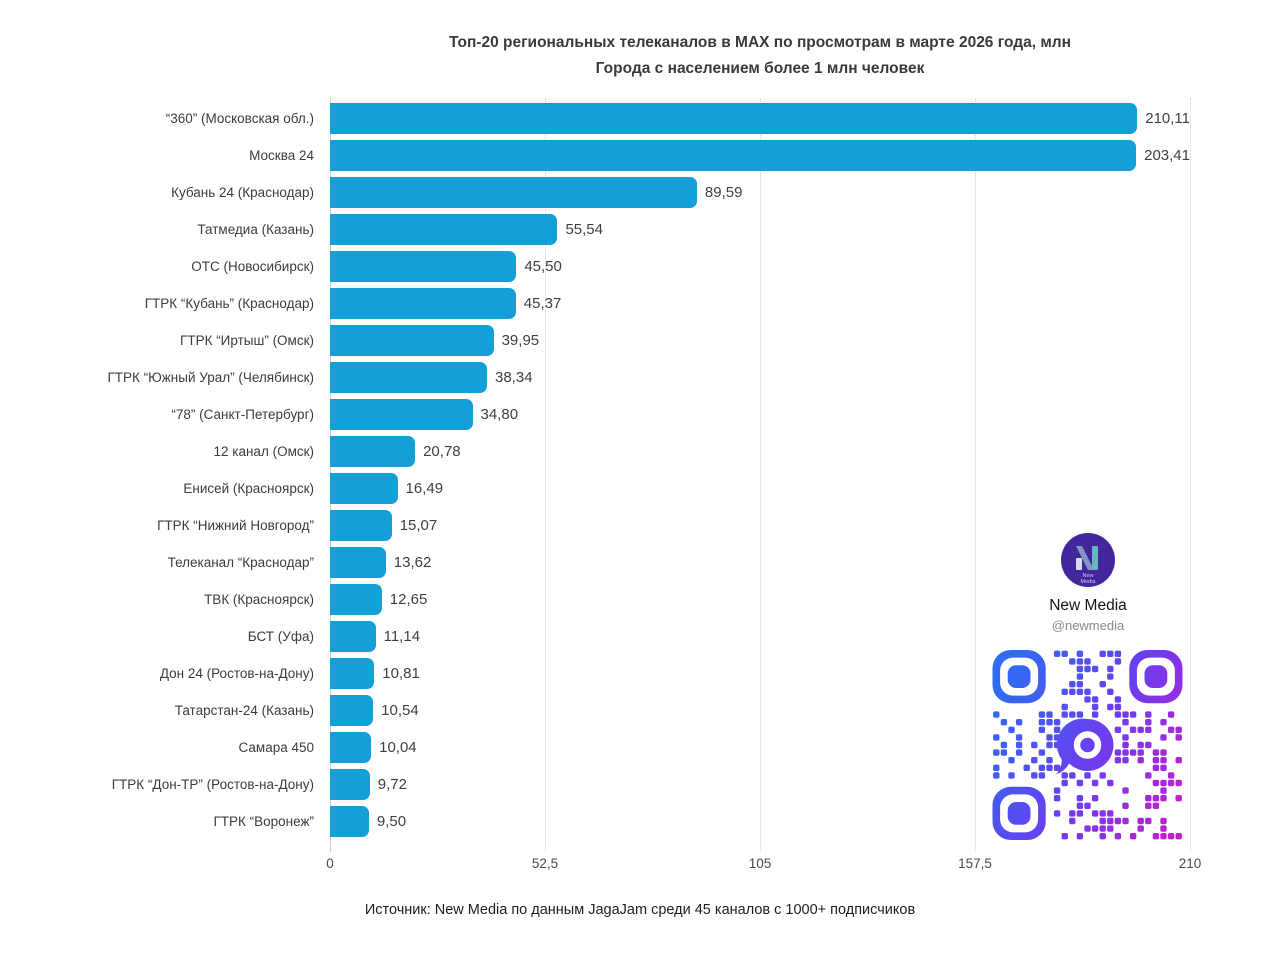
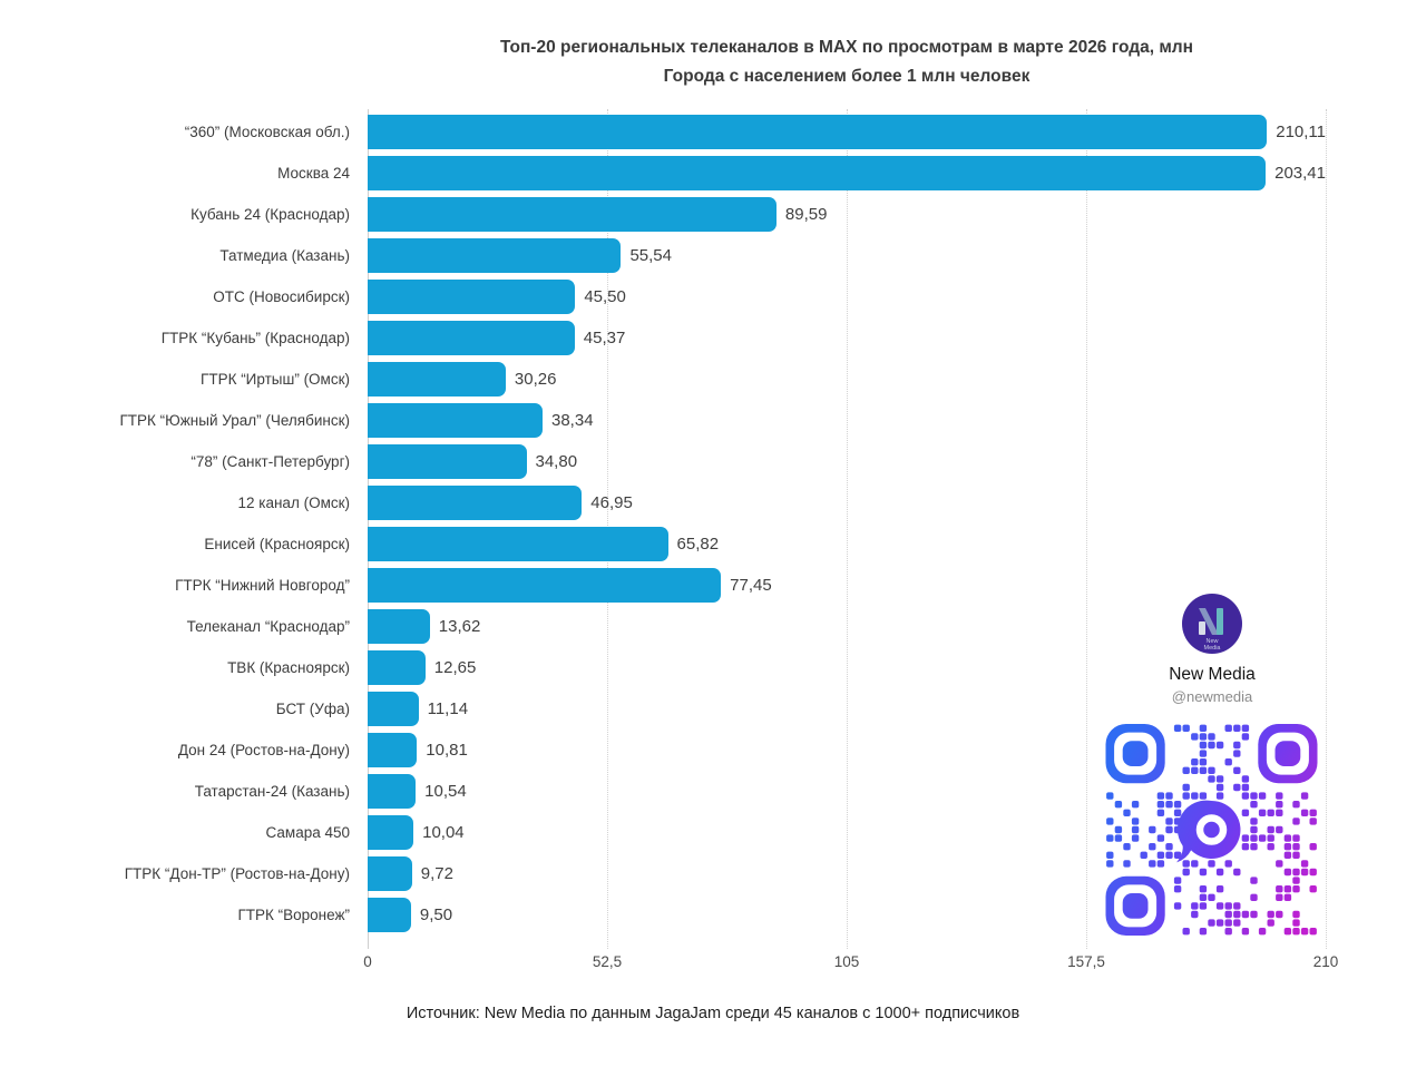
ГТРК “Иртыш” (Омск): 39,95 -> 30,26
12 канал (Омск): 20,78 -> 46,95
Енисей (Красноярск): 16,49 -> 65,82
ГТРК “Нижний Новгород”: 15,07 -> 77,45
